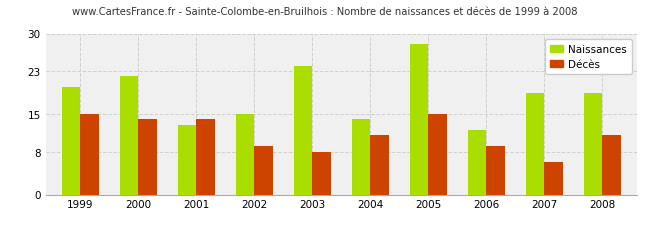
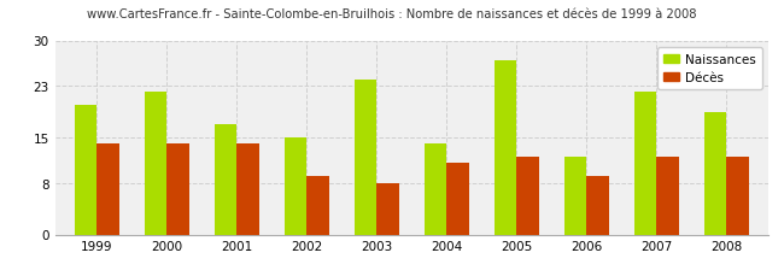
Décès/1999: 15 -> 14
Naissances/2001: 13 -> 17
Naissances/2005: 28 -> 27
Décès/2005: 15 -> 12
Naissances/2007: 19 -> 22
Décès/2007: 6 -> 12
Décès/2008: 11 -> 12
